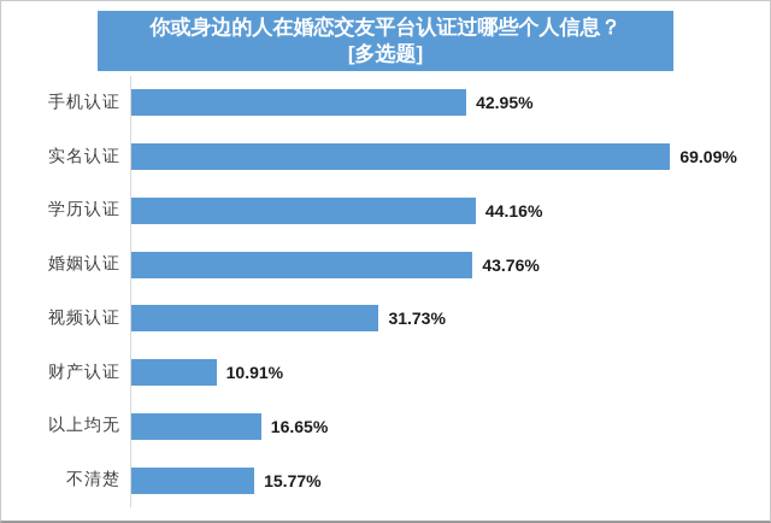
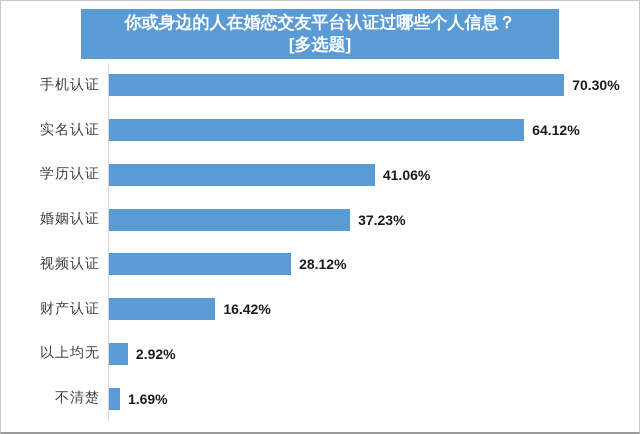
手机认证: 42.95% -> 70.30%
实名认证: 69.09% -> 64.12%
学历认证: 44.16% -> 41.06%
婚姻认证: 43.76% -> 37.23%
视频认证: 31.73% -> 28.12%
财产认证: 10.91% -> 16.42%
以上均无: 16.65% -> 2.92%
不清楚: 15.77% -> 1.69%
